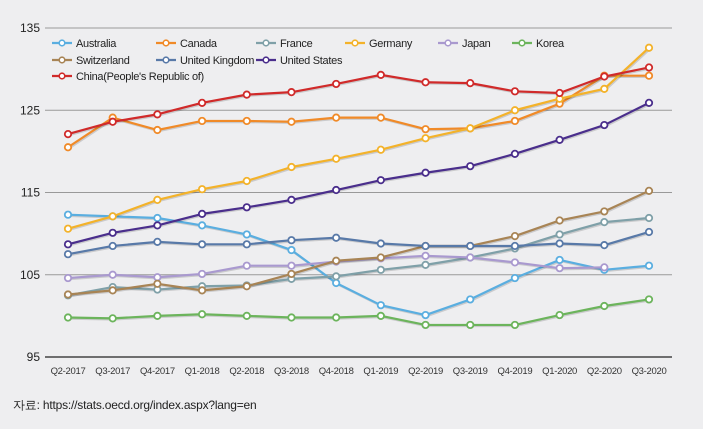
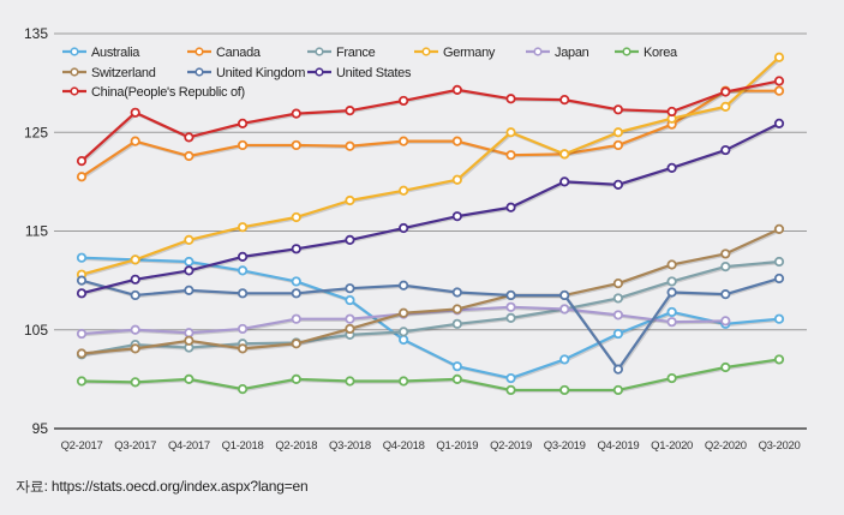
United Kingdom/Q2-2017: 108 -> 110
China(People's Republic of)/Q3-2017: 124 -> 127
Korea/Q1-2018: 100 -> 99
Germany/Q2-2019: 122 -> 125
United States/Q3-2019: 118 -> 120
United Kingdom/Q4-2019: 108 -> 101
